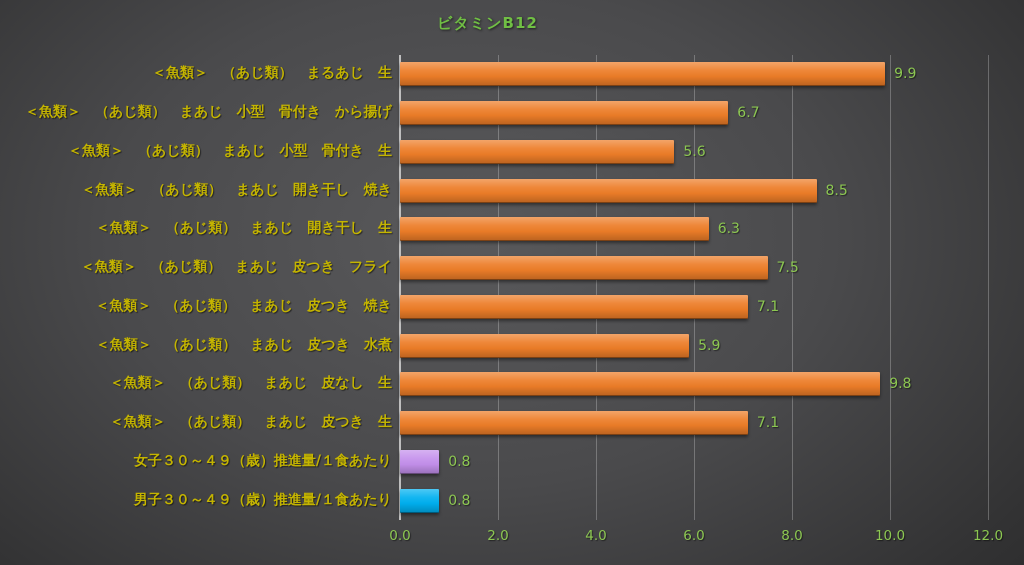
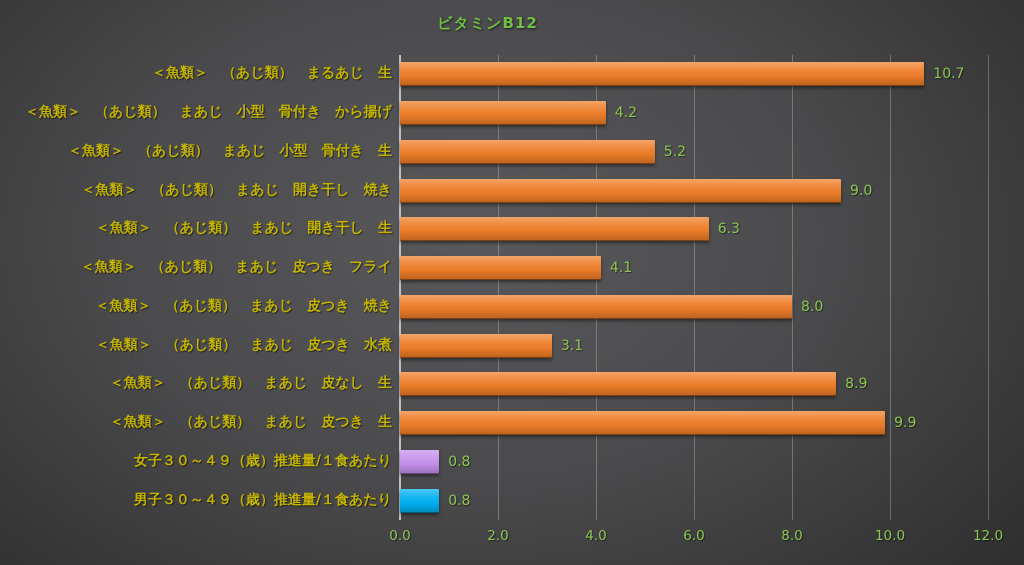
＜魚類＞ （あじ類） まるあじ 生: 9.9 -> 10.7
＜魚類＞ （あじ類） まあじ 小型 骨付き から揚げ: 6.7 -> 4.2
＜魚類＞ （あじ類） まあじ 小型 骨付き 生: 5.6 -> 5.2
＜魚類＞ （あじ類） まあじ 開き干し 焼き: 8.5 -> 9.0
＜魚類＞ （あじ類） まあじ 皮つき フライ: 7.5 -> 4.1
＜魚類＞ （あじ類） まあじ 皮つき 焼き: 7.1 -> 8.0
＜魚類＞ （あじ類） まあじ 皮つき 水煮: 5.9 -> 3.1
＜魚類＞ （あじ類） まあじ 皮なし 生: 9.8 -> 8.9
＜魚類＞ （あじ類） まあじ 皮つき 生: 7.1 -> 9.9
